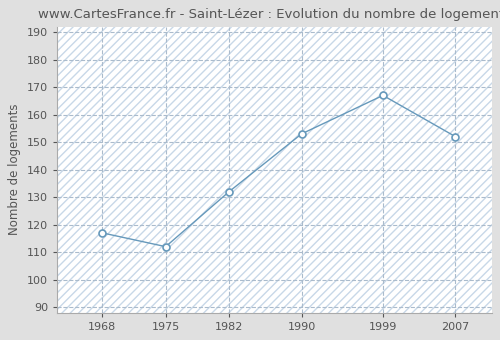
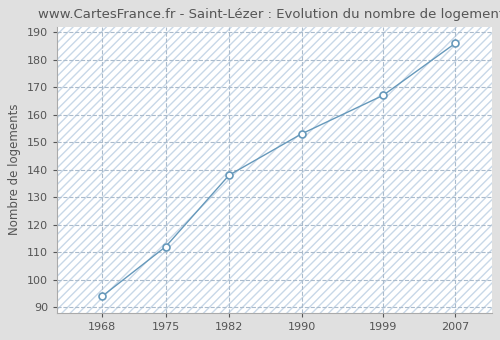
1968: 117 -> 94
1982: 132 -> 138
2007: 152 -> 186
